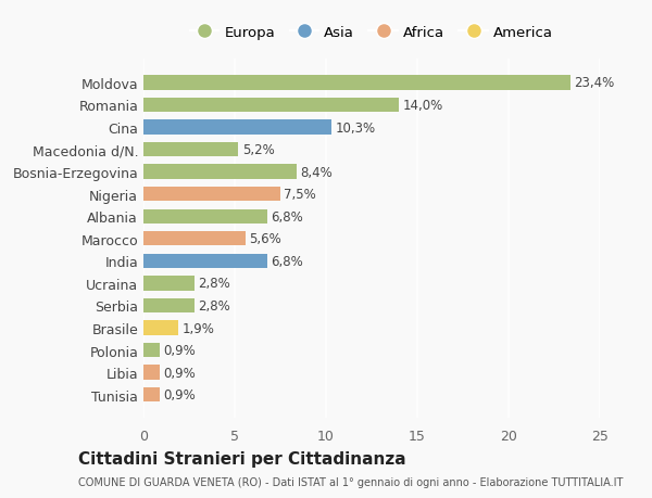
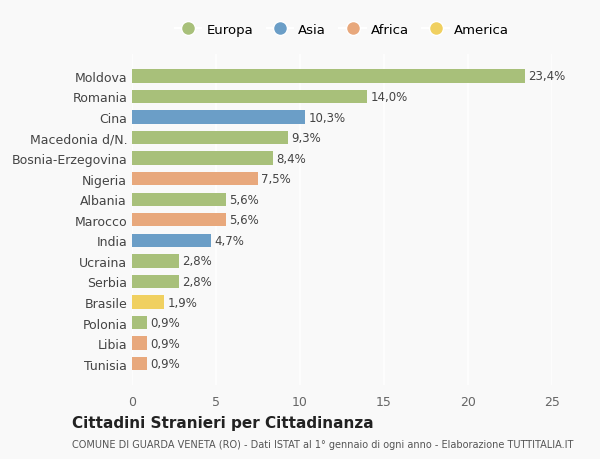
Macedonia d/N.: 5,2% -> 9,3%
Albania: 6,8% -> 5,6%
India: 6,8% -> 4,7%
